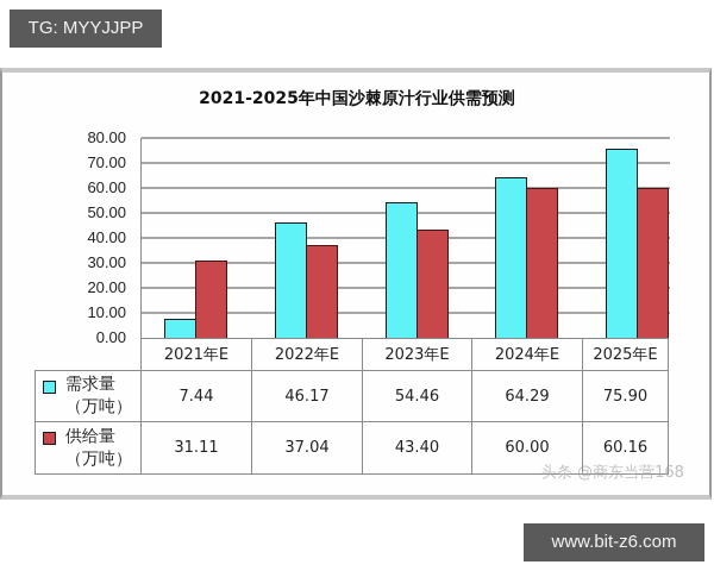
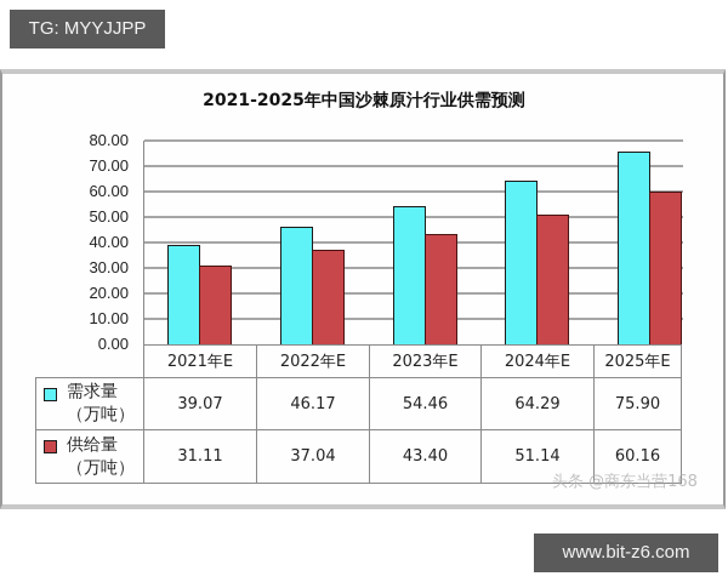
需求量（万吨）/2021年E: 7.44 -> 39.07
供给量（万吨）/2024年E: 60.00 -> 51.14
